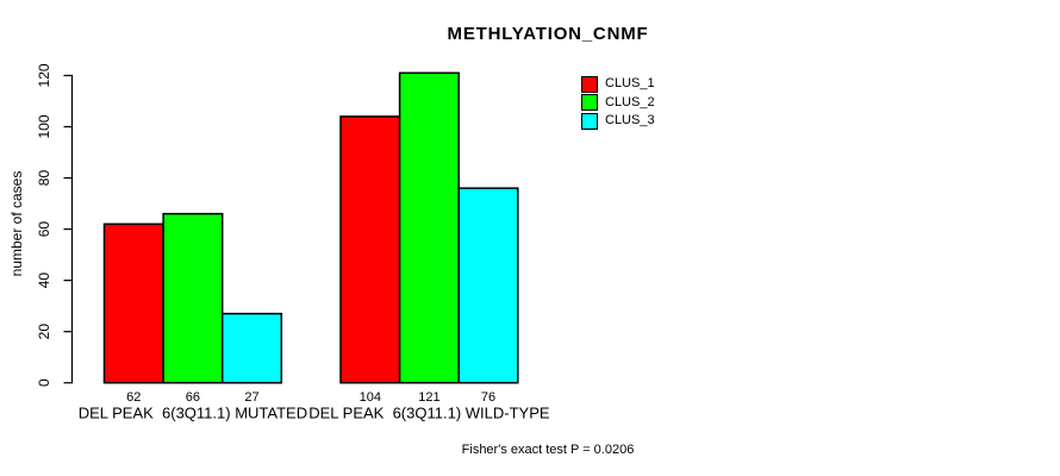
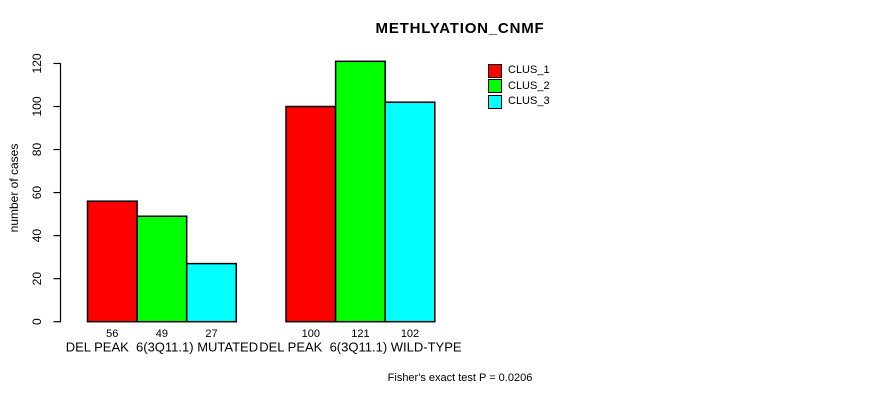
CLUS_1/DEL PEAK 6(3Q11.1) MUTATED: 62 -> 56
CLUS_2/DEL PEAK 6(3Q11.1) MUTATED: 66 -> 49
CLUS_1/DEL PEAK 6(3Q11.1) WILD-TYPE: 104 -> 100
CLUS_3/DEL PEAK 6(3Q11.1) WILD-TYPE: 76 -> 102
